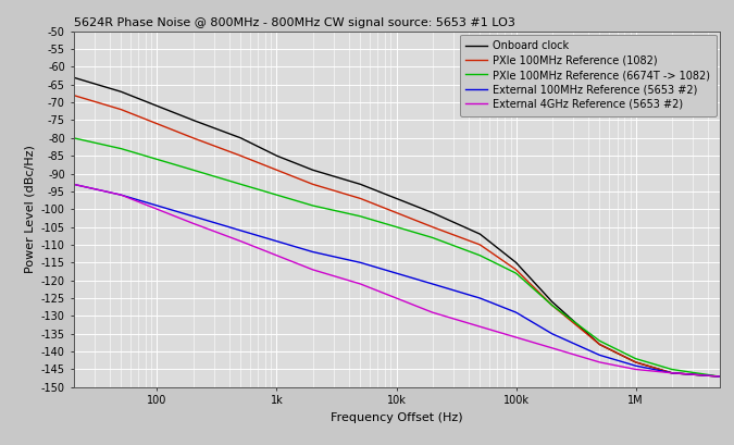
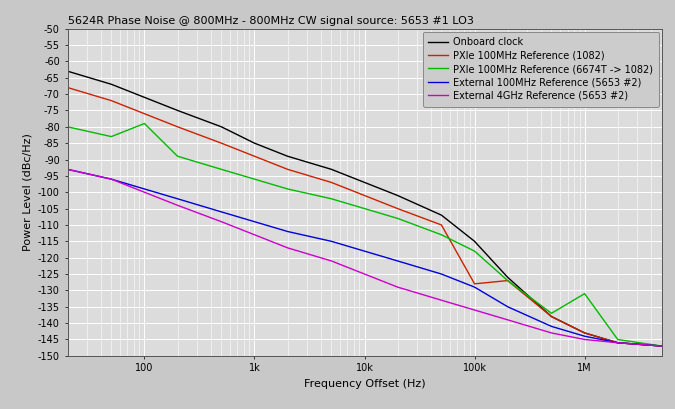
PXIe 100MHz Reference (6674T -> 1082)/100: -86 -> -79
PXIe 100MHz Reference (1082)/100k: -117 -> -128
PXIe 100MHz Reference (6674T -> 1082)/1M: -142 -> -131
